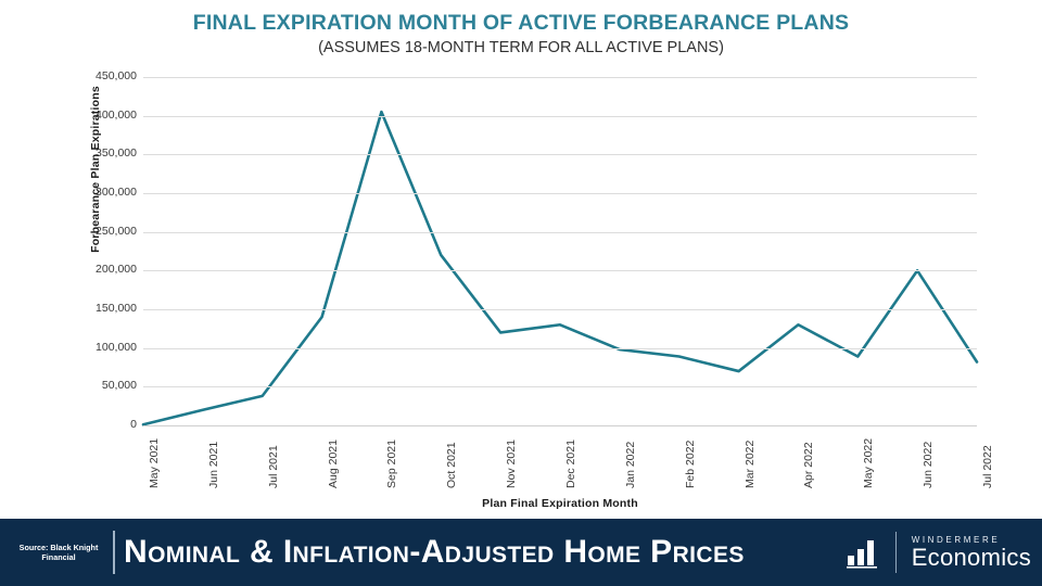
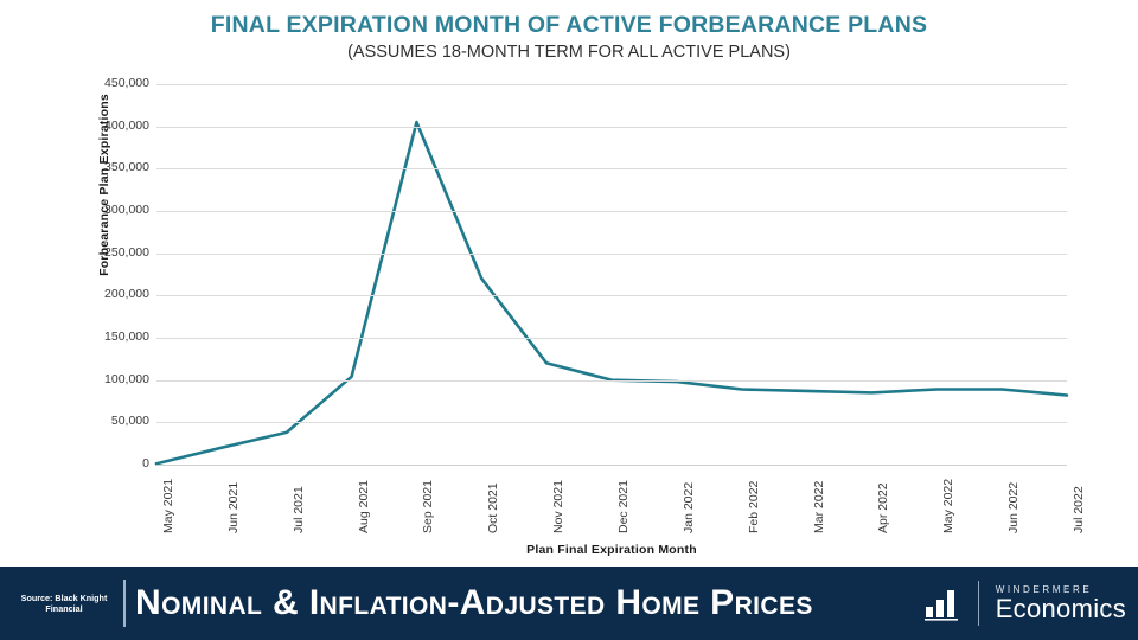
Aug 2021: 140000 -> 100000
Dec 2021: 130000 -> 100000
Mar 2022: 70000 -> 90000
Apr 2022: 130000 -> 80000
Jun 2022: 200000 -> 90000
